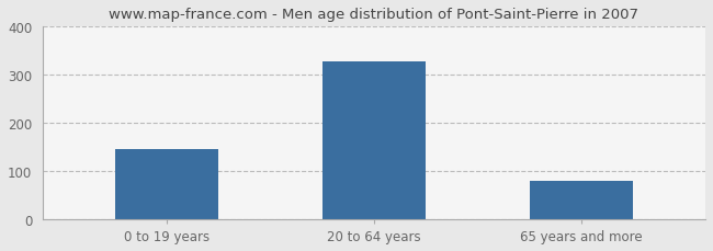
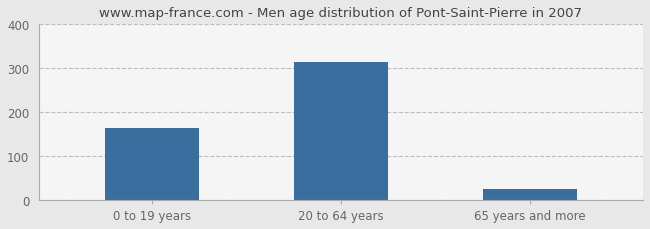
0 to 19 years: 146 -> 165
20 to 64 years: 328 -> 315
65 years and more: 79 -> 25
